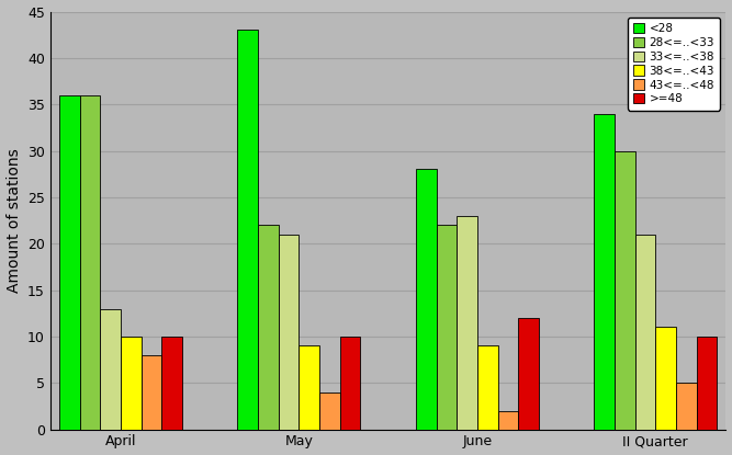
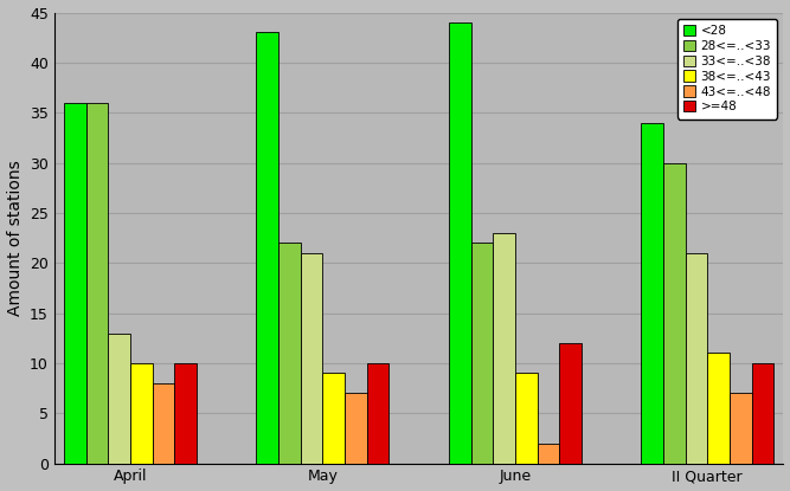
43<=..<48/May: 4 -> 7
<28/June: 28 -> 44
43<=..<48/II Quarter: 5 -> 7
